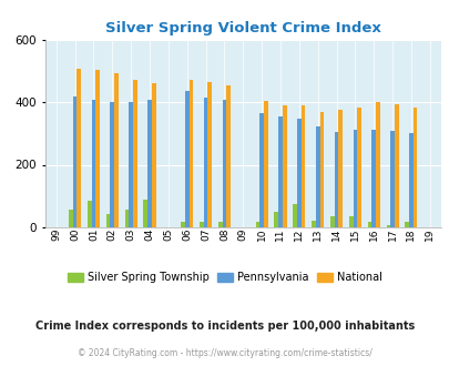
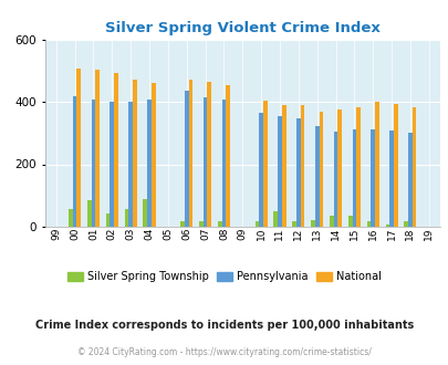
Silver Spring Township/12: 75 -> 15
